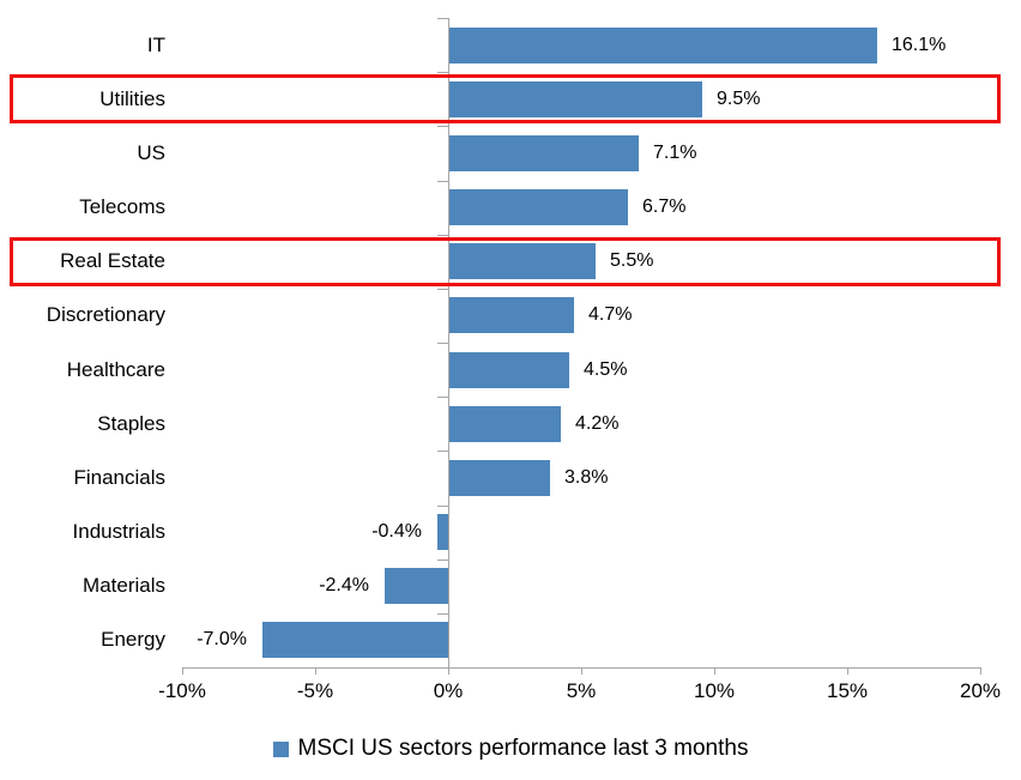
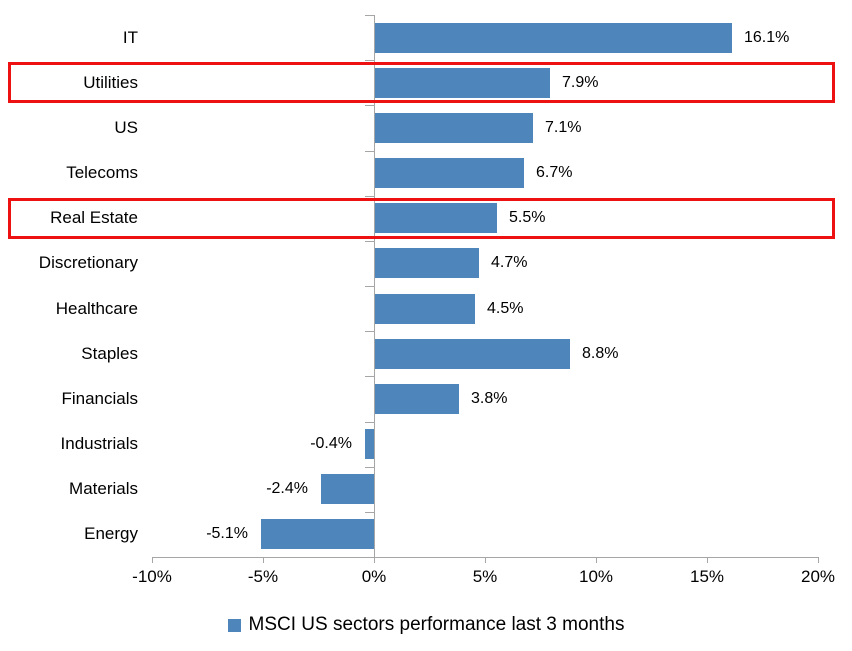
Utilities: 9.5% -> 7.9%
Staples: 4.2% -> 8.8%
Energy: -7.0% -> -5.1%
